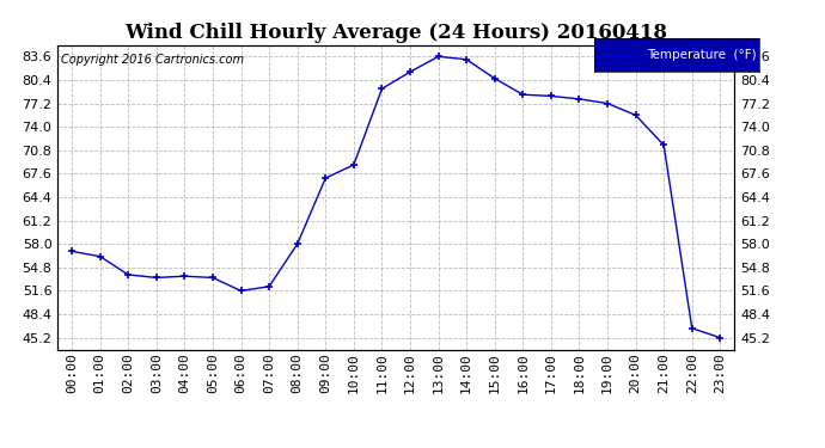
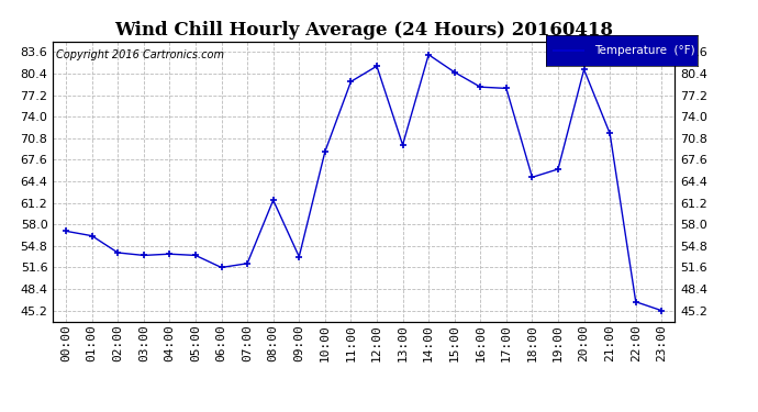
08:00: 58.0 -> 61.6
09:00: 67.0 -> 53.2
13:00: 83.6 -> 69.8
18:00: 77.8 -> 65.0
19:00: 77.2 -> 66.2
20:00: 75.6 -> 81.0
